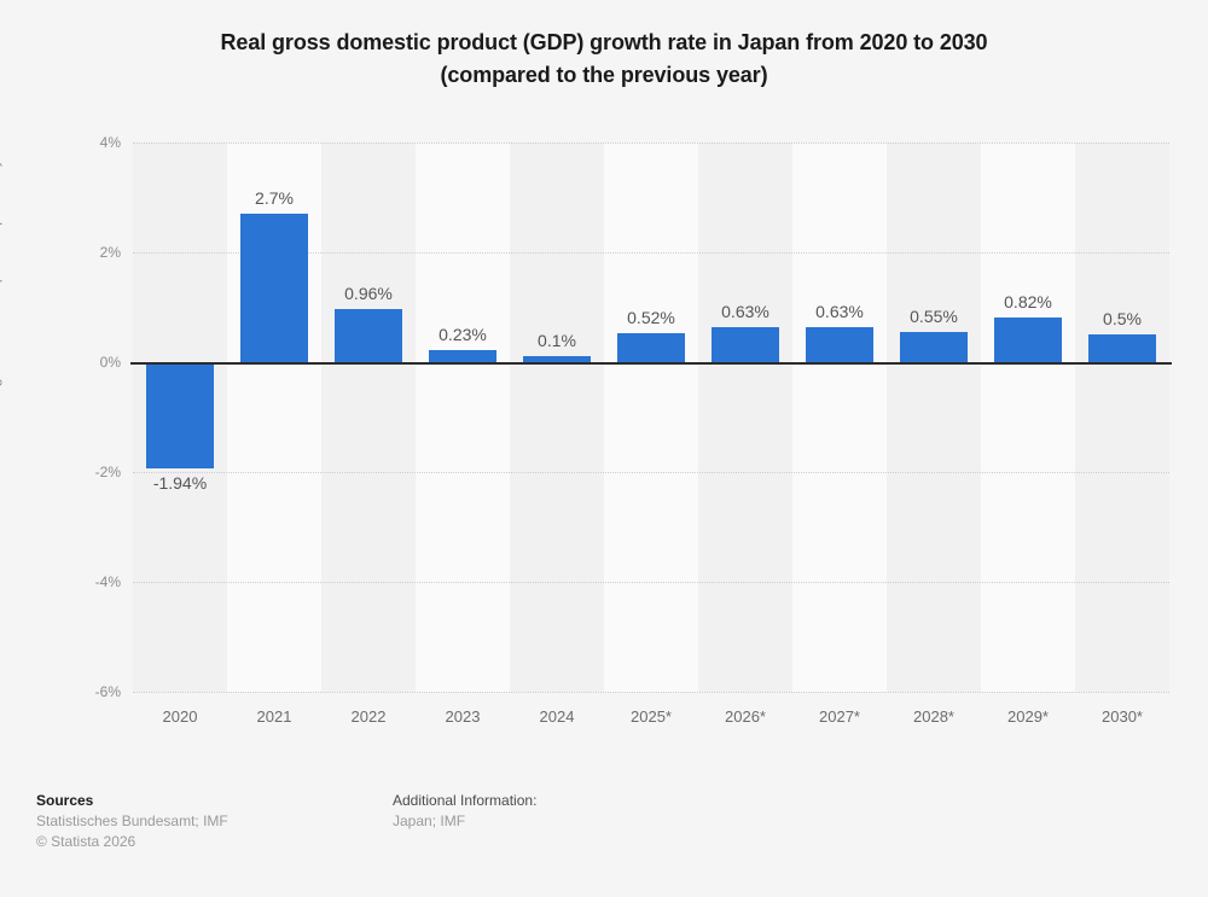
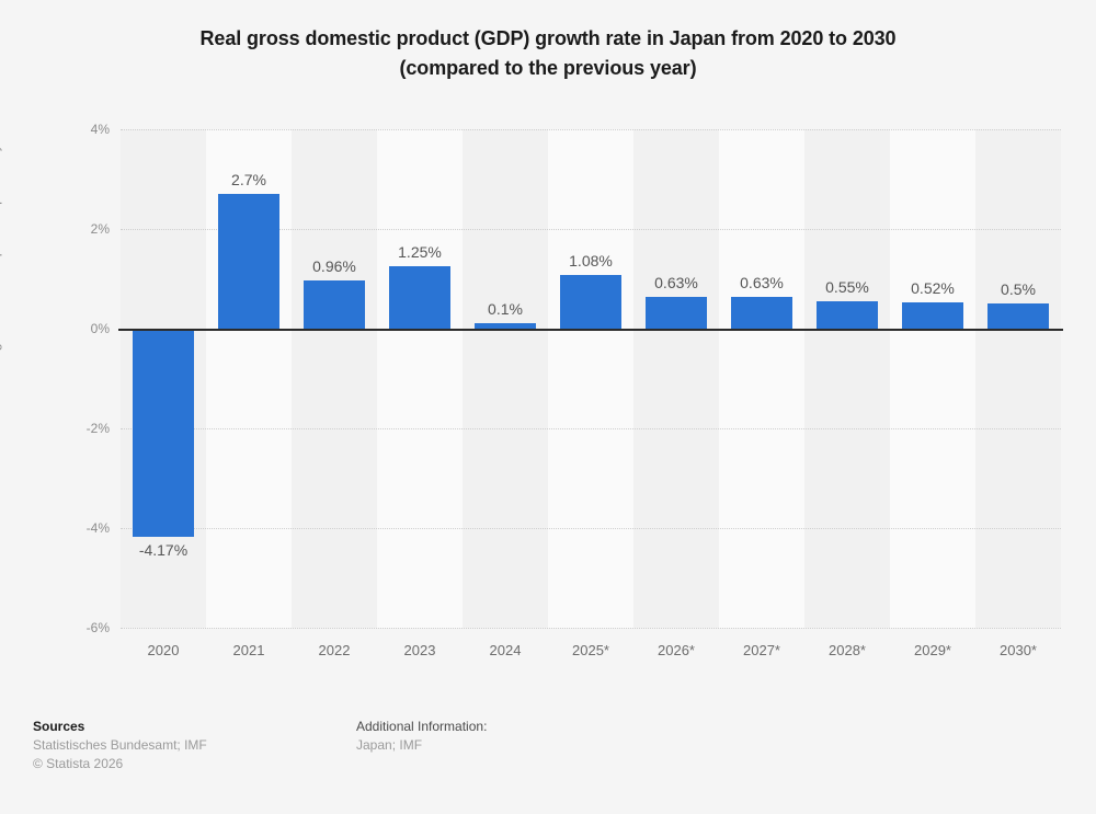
2020: -1.94% -> -4.17%
2023: 0.23% -> 1.25%
2025*: 0.52% -> 1.08%
2029*: 0.82% -> 0.52%
